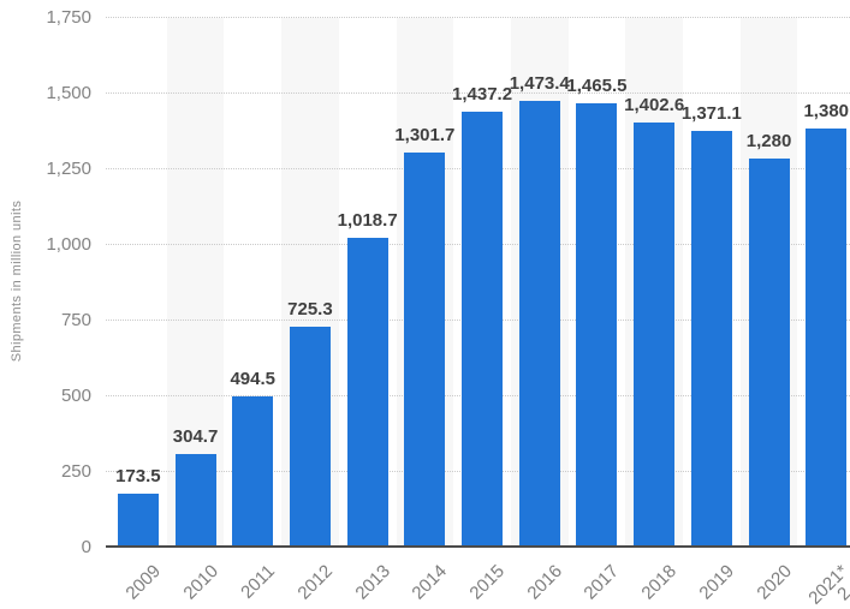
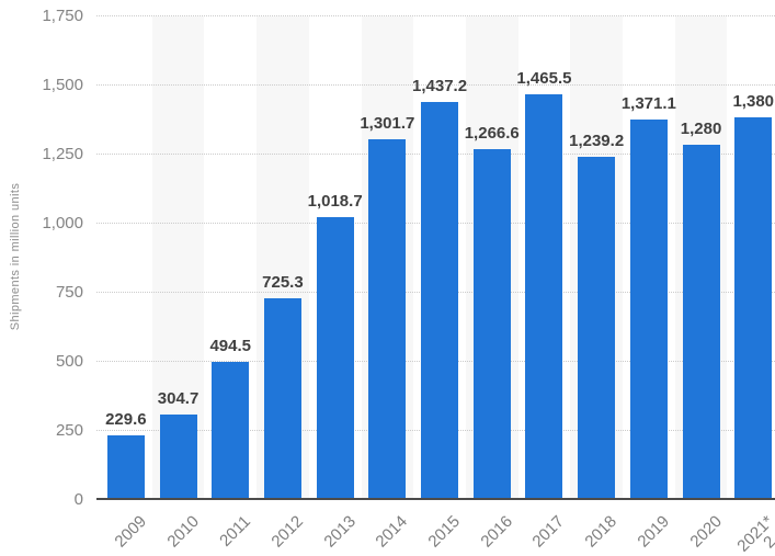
2009: 173.5 -> 229.6
2016: 1,473.4 -> 1,266.6
2018: 1,402.6 -> 1,239.2
